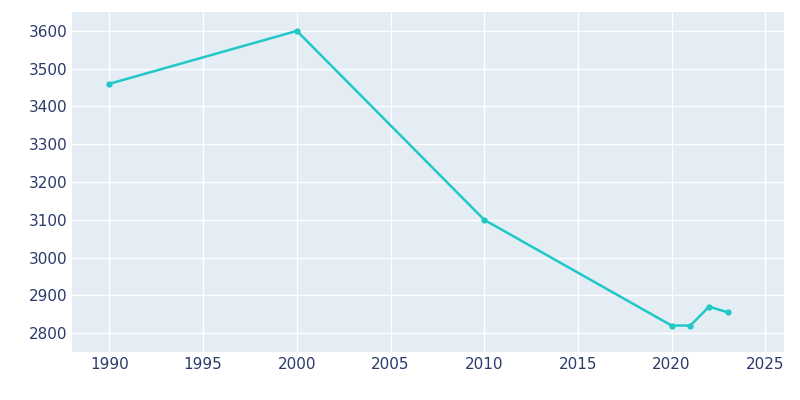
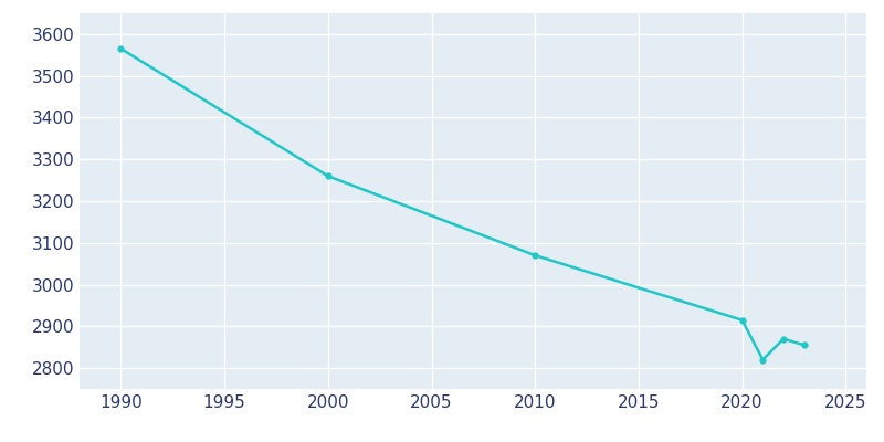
1990: 3460 -> 3565
2000: 3600 -> 3260
2010: 3100 -> 3070
2020: 2820 -> 2915
